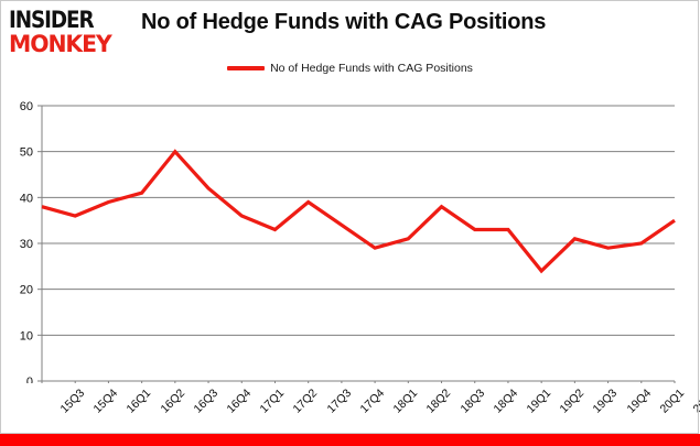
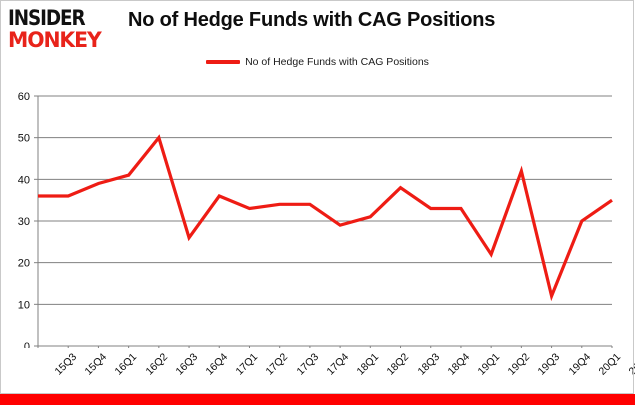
15Q3: 38 -> 36
16Q4: 42 -> 26
17Q3: 39 -> 34
19Q2: 24 -> 22
19Q3: 31 -> 42
19Q4: 29 -> 12
